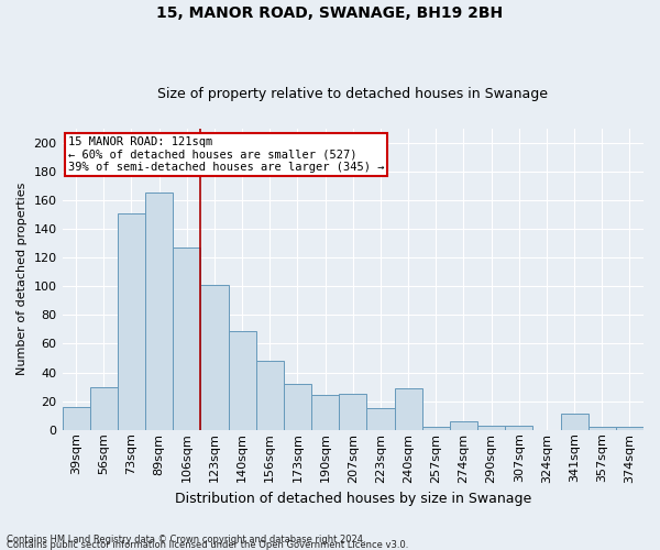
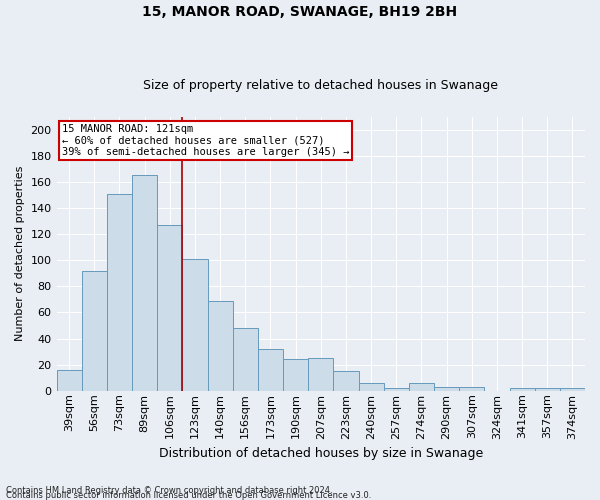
56sqm: 30 -> 92
240sqm: 29 -> 6
341sqm: 11 -> 2
